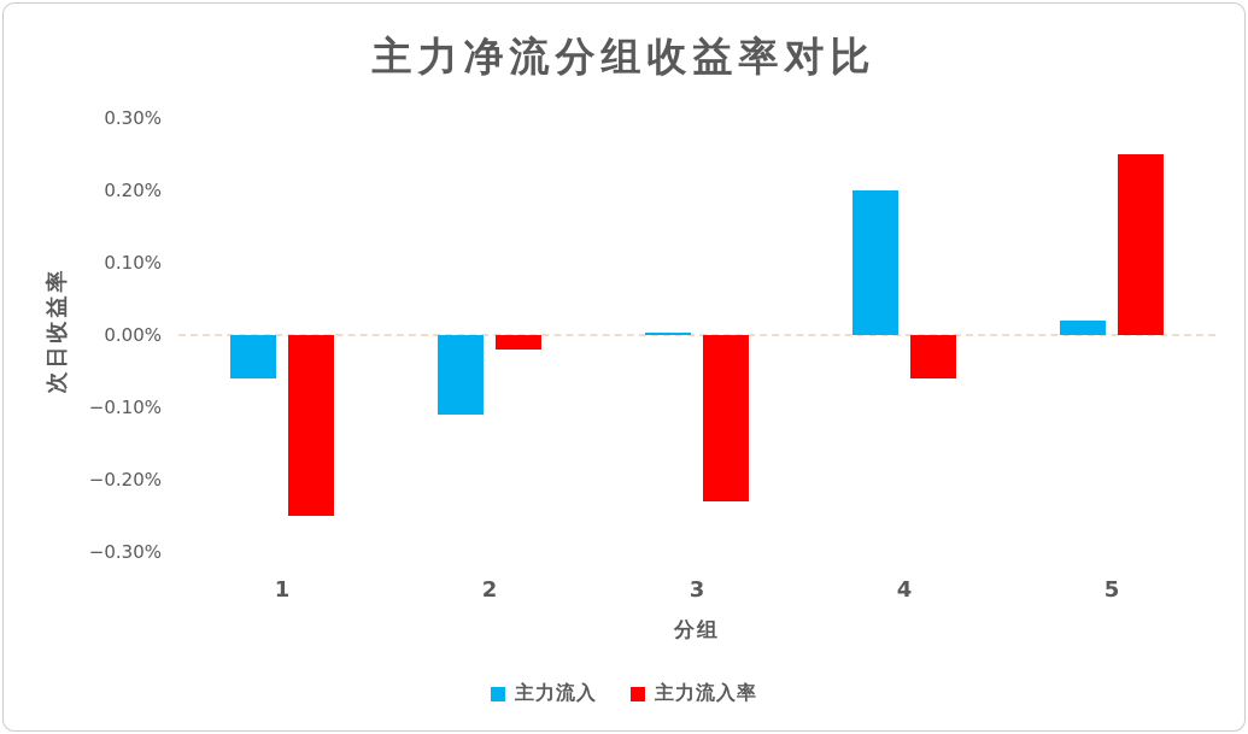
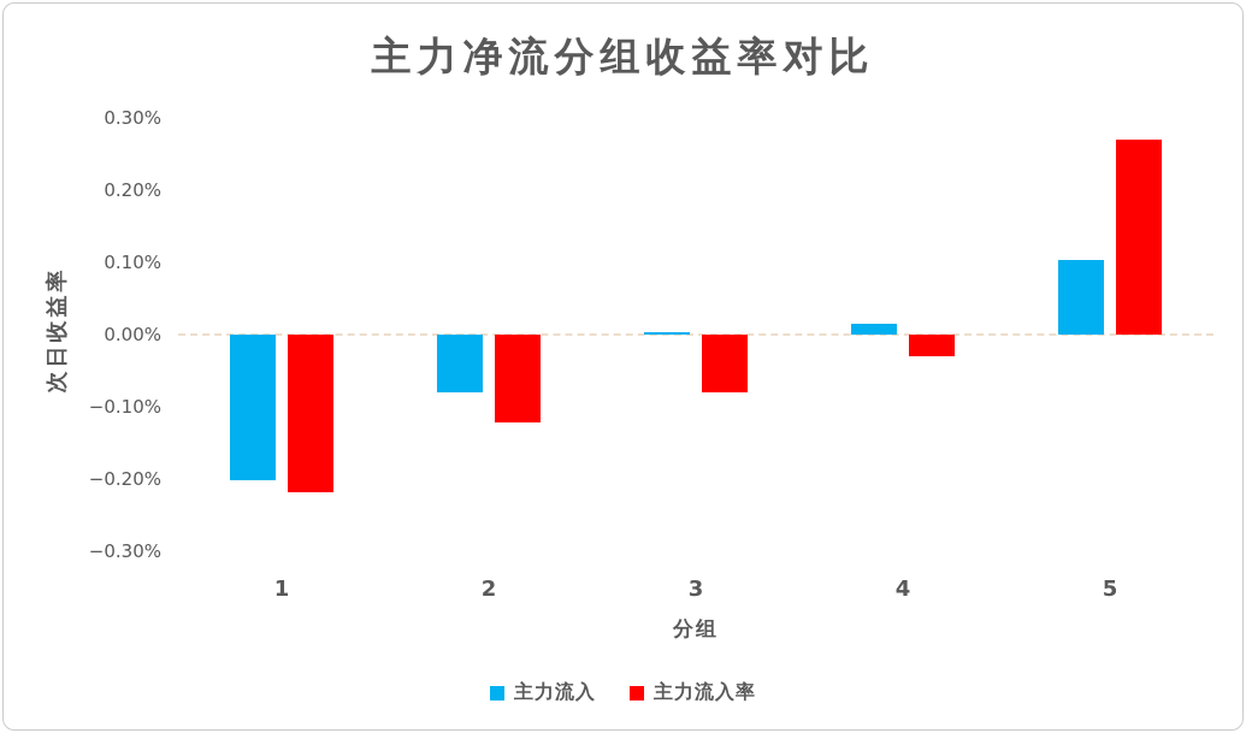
主力流入/1: -0.06% -> -0.20%
主力流入率/1: -0.25% -> -0.22%
主力流入/2: -0.11% -> -0.08%
主力流入率/2: -0.02% -> -0.12%
主力流入率/3: -0.23% -> -0.08%
主力流入/4: 0.20% -> 0.01%
主力流入率/4: -0.06% -> -0.03%
主力流入/5: 0.02% -> 0.10%
主力流入率/5: 0.25% -> 0.27%
